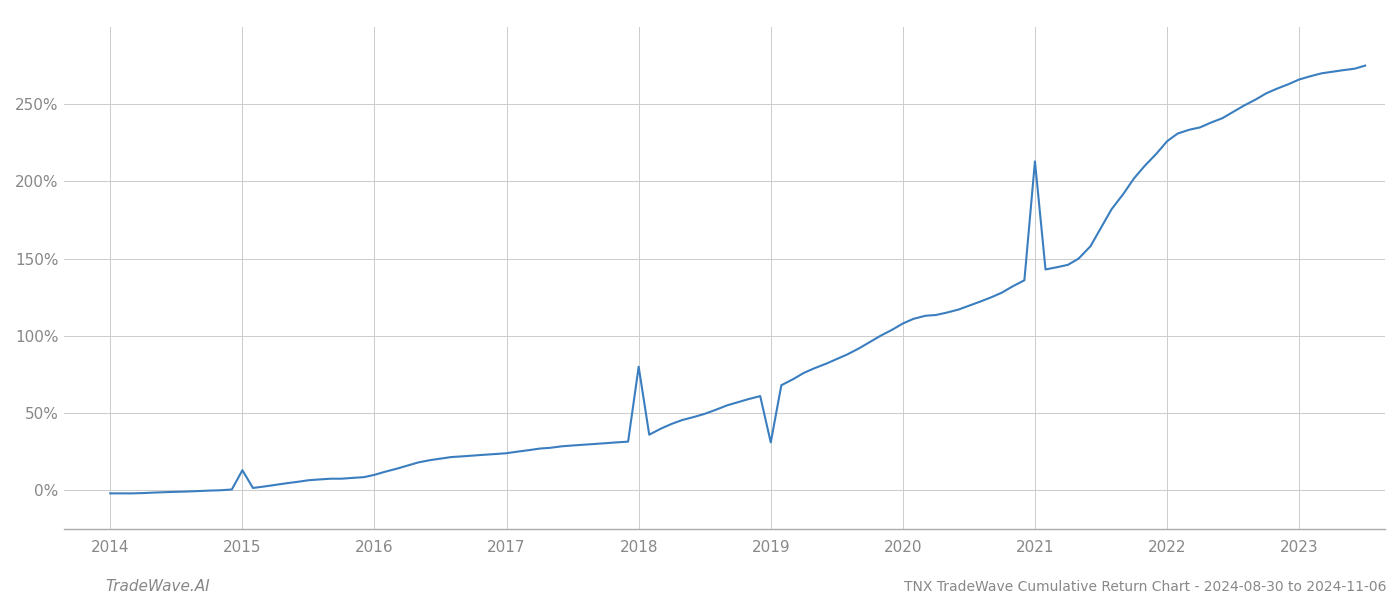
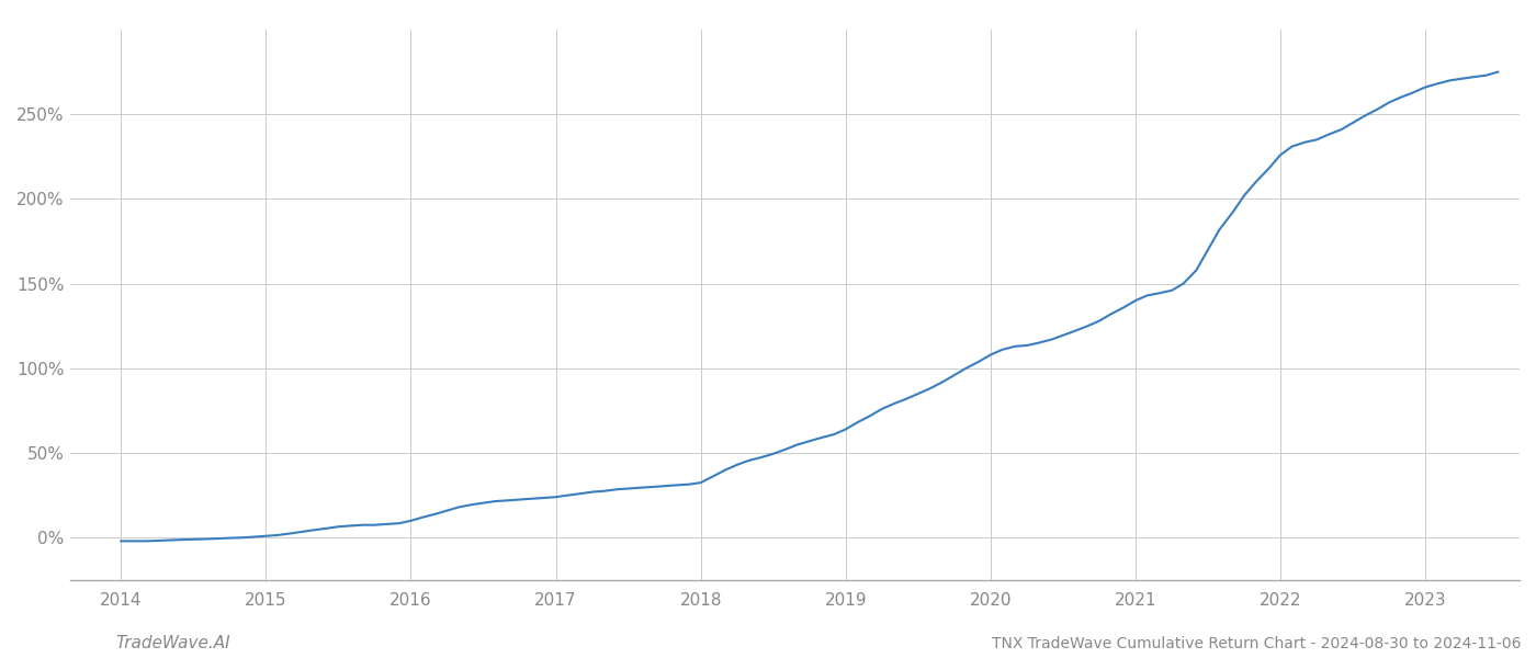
2015: 13% -> 1%
2018: 80% -> 32%
2019: 31% -> 64%
2021: 213% -> 140%
